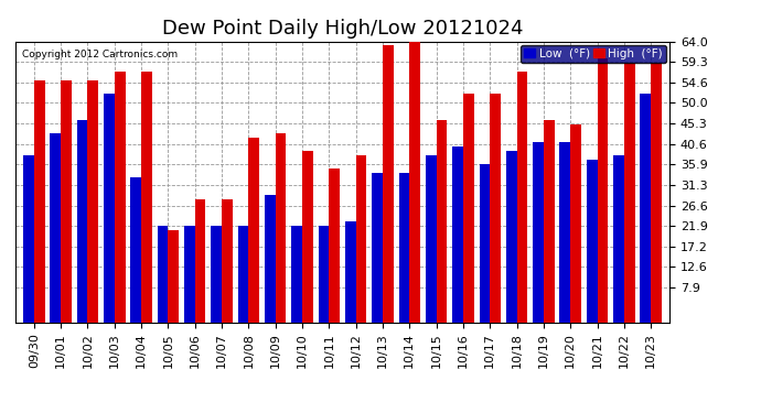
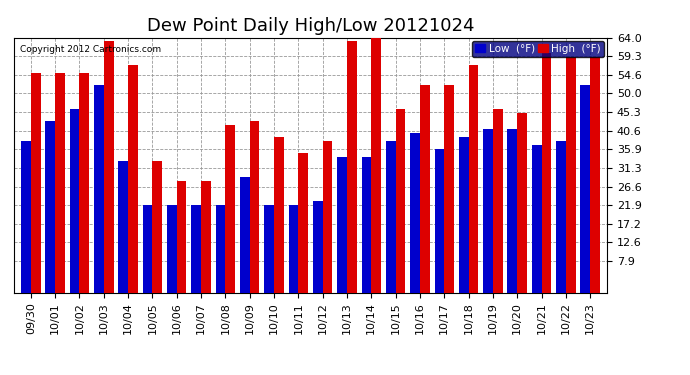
High (°F)/10/03: 57 -> 63
High (°F)/10/05: 21 -> 33
